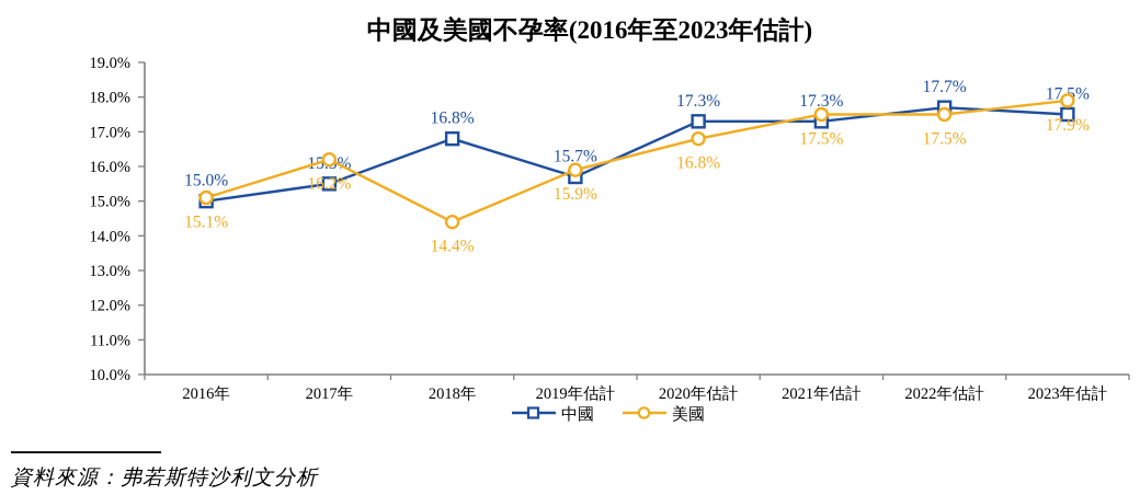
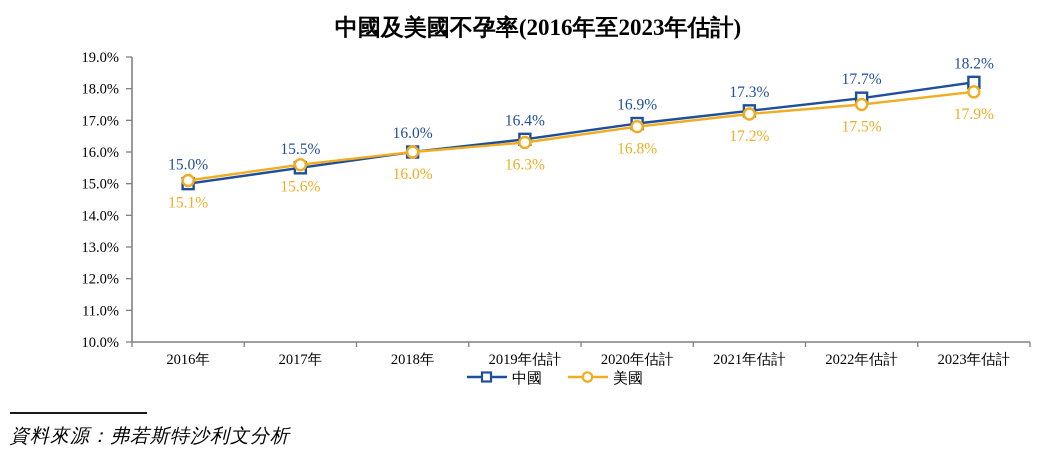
美國/2017年: 16.2% -> 15.6%
中國/2018年: 16.8% -> 16.0%
美國/2018年: 14.4% -> 16.0%
中國/2019年估計: 15.7% -> 16.4%
美國/2019年估計: 15.9% -> 16.3%
中國/2020年估計: 17.3% -> 16.9%
美國/2021年估計: 17.5% -> 17.2%
中國/2023年估計: 17.5% -> 18.2%
